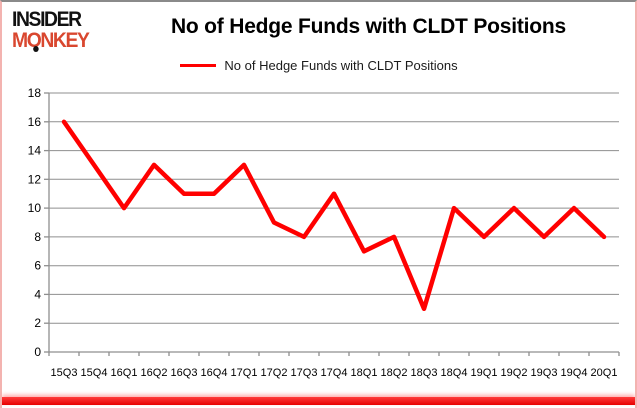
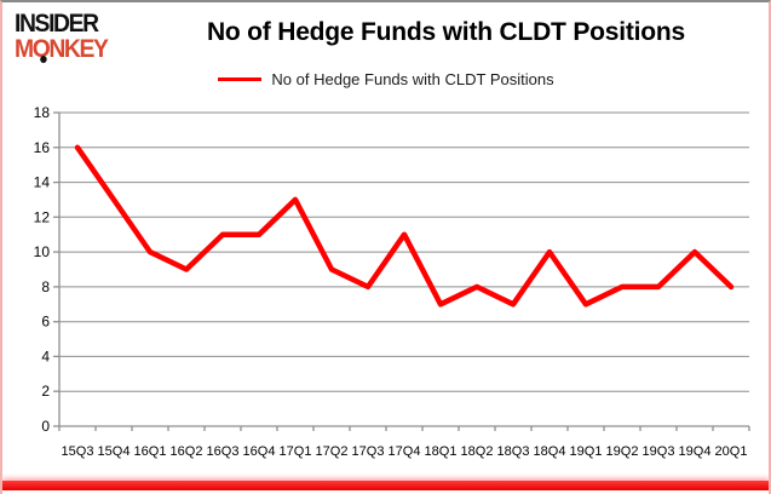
16Q2: 13 -> 9
18Q3: 3 -> 7
19Q1: 8 -> 7
19Q2: 10 -> 8
